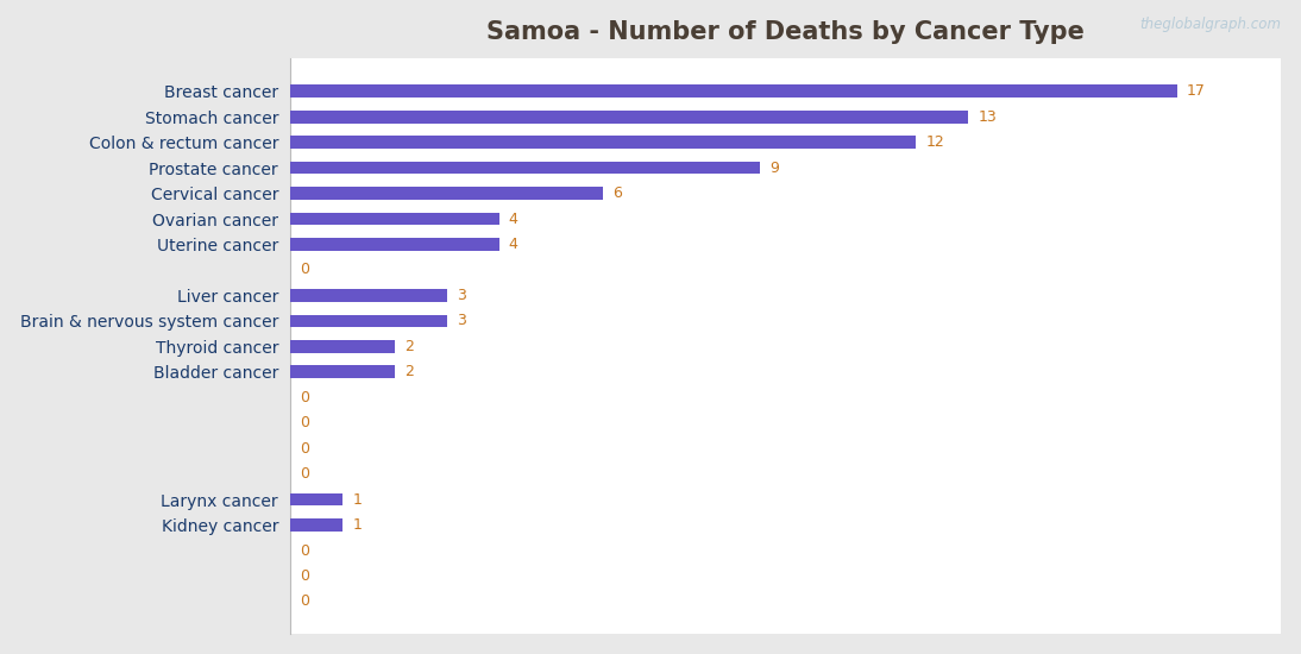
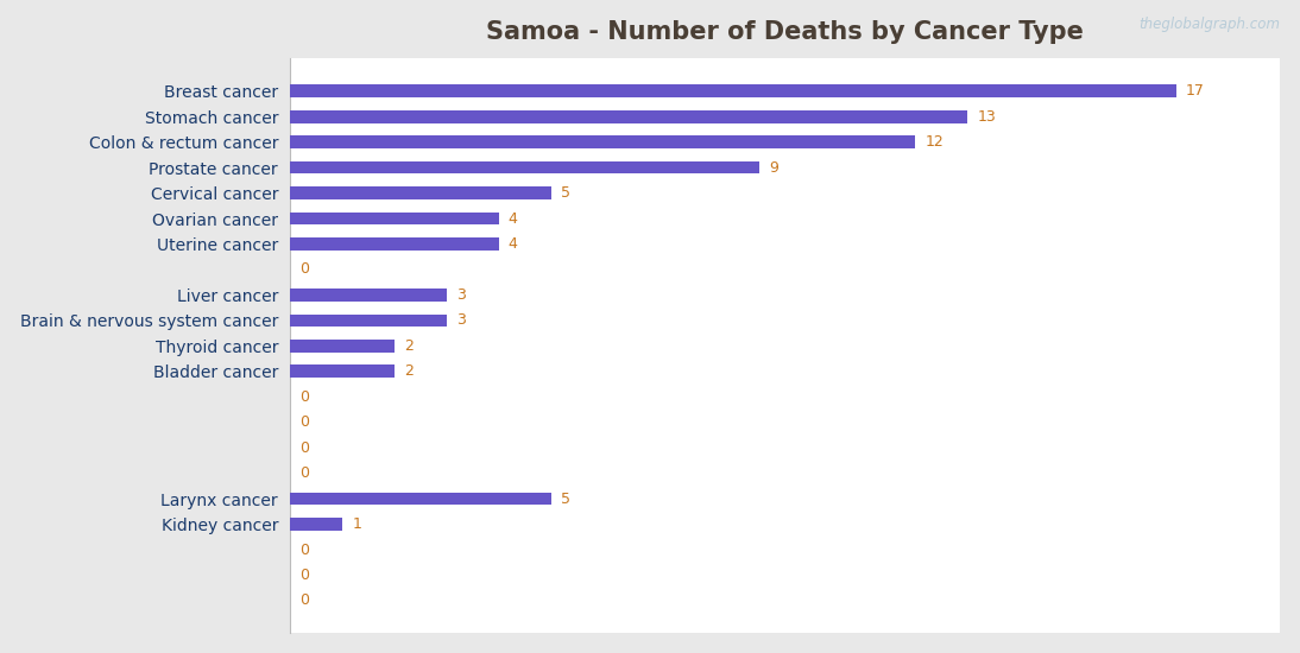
Cervical cancer: 6 -> 5
Larynx cancer: 1 -> 5
